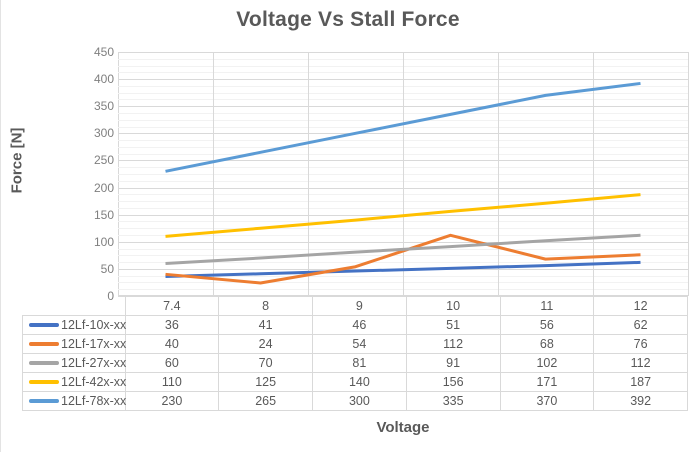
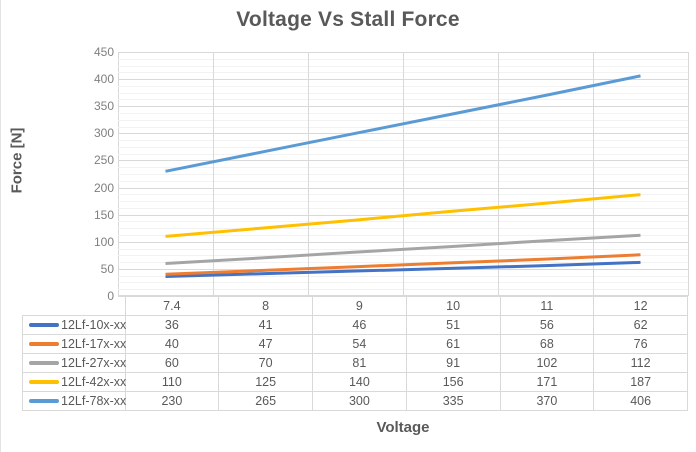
12Lf-17x-xx/8: 24 -> 47
12Lf-17x-xx/10: 112 -> 61
12Lf-78x-xx/12: 392 -> 406
